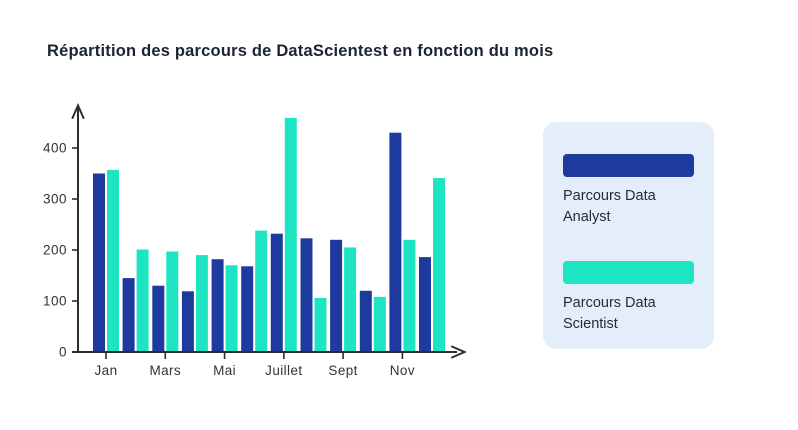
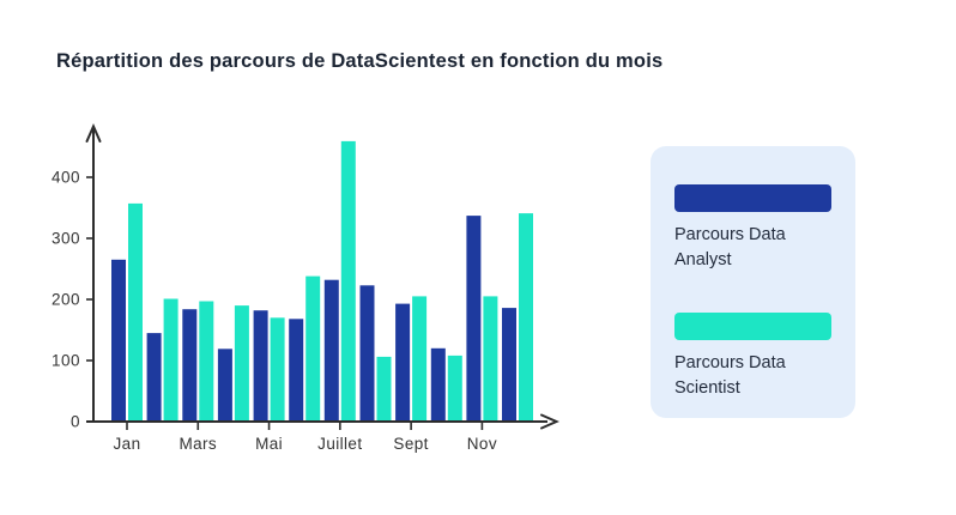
Parcours Data Analyst/Jan: 350 -> 260
Parcours Data Analyst/Mars: 130 -> 180
Parcours Data Analyst/Sept: 220 -> 190
Parcours Data Analyst/Nov: 430 -> 340
Parcours Data Scientist/Nov: 220 -> 200
